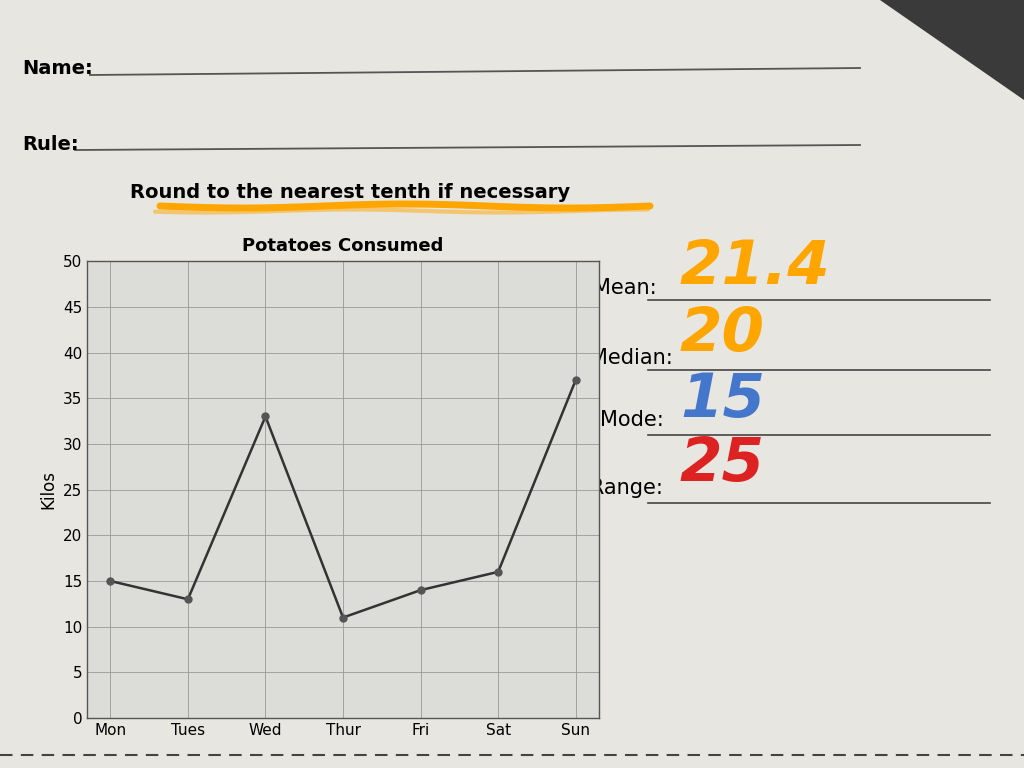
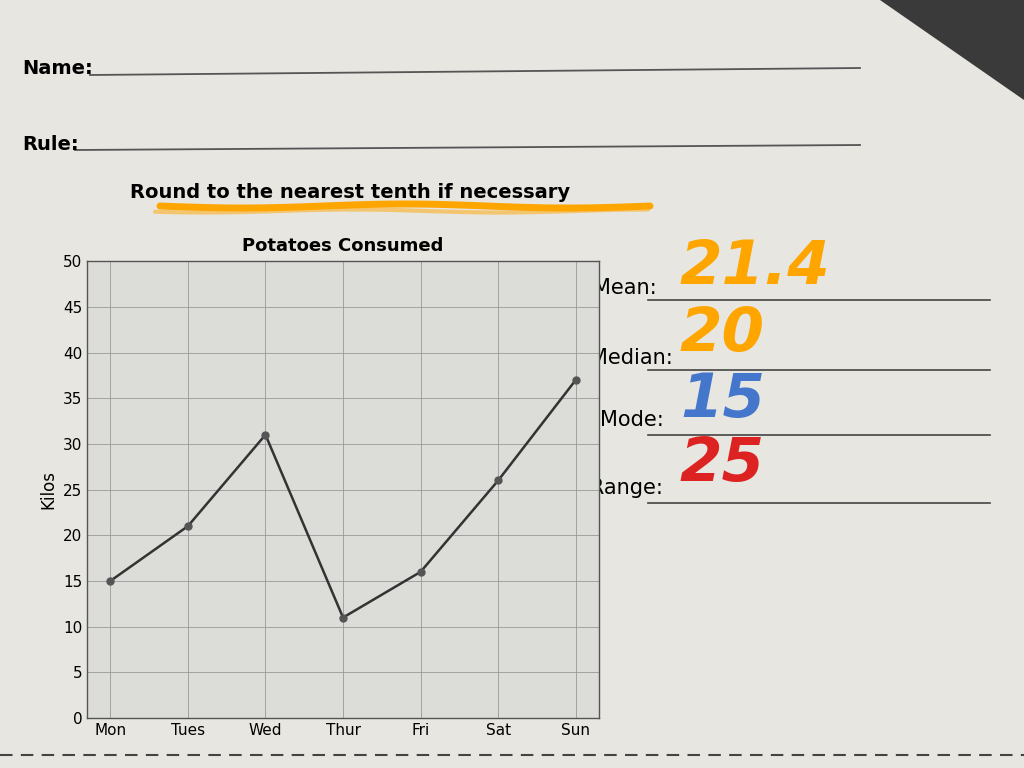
Potatoes Consumed/Tues: 13 -> 21
Potatoes Consumed/Wed: 33 -> 31
Potatoes Consumed/Fri: 14 -> 16
Potatoes Consumed/Sat: 16 -> 26
